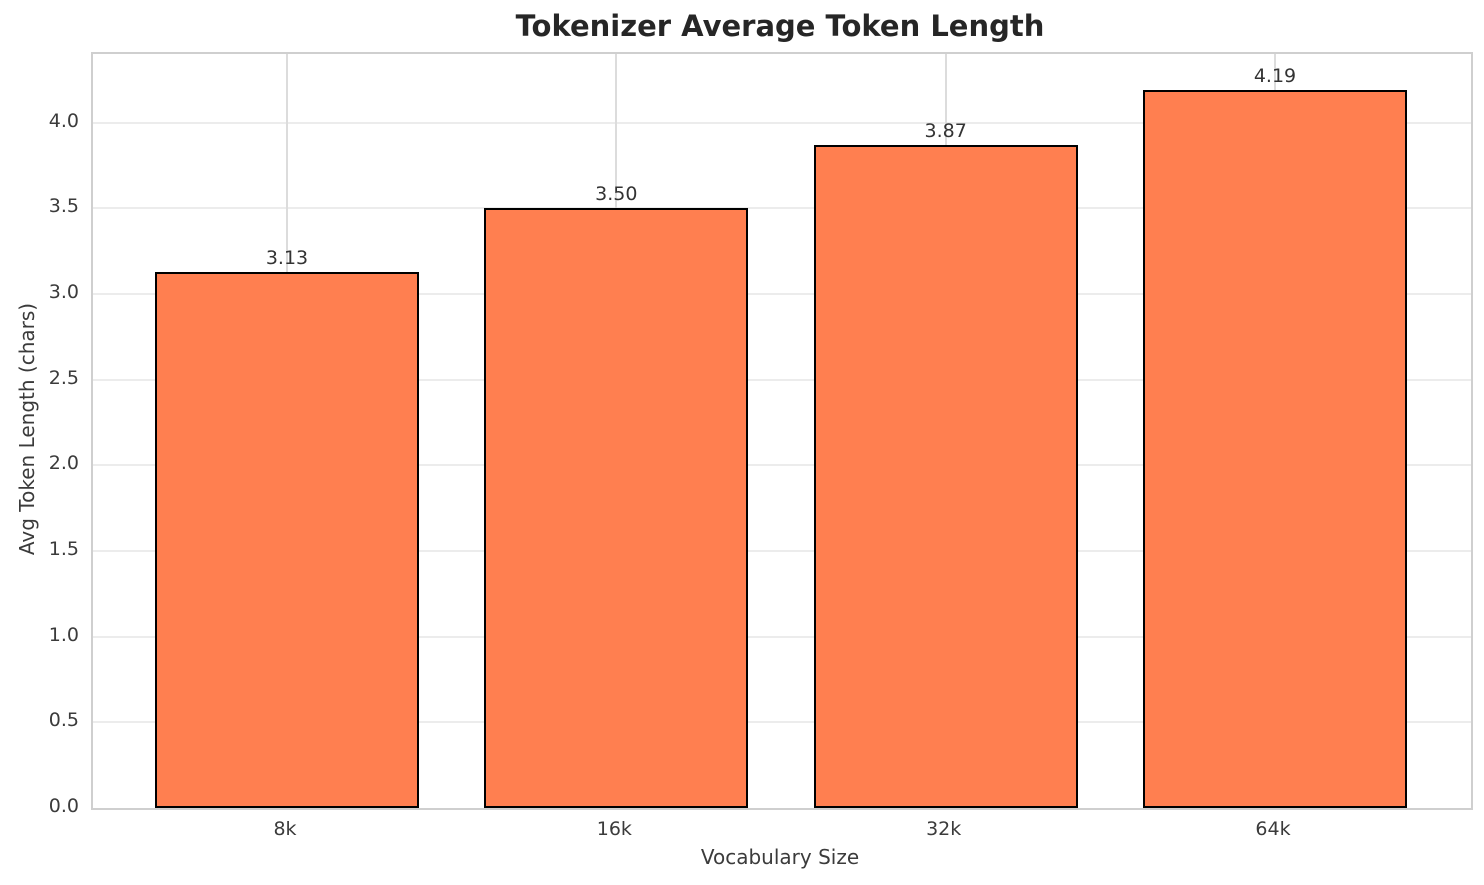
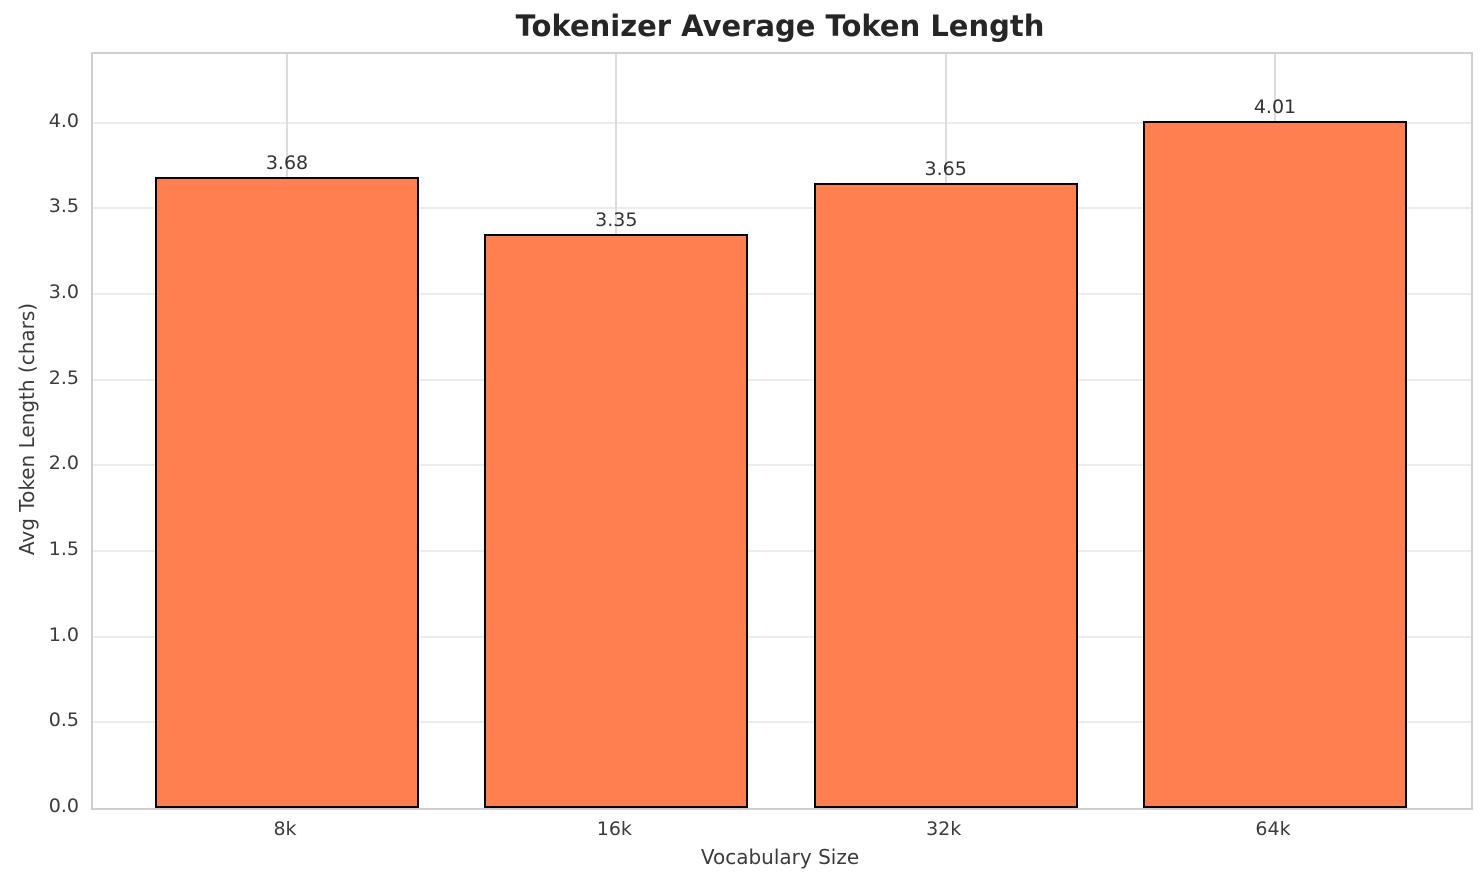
8k: 3.13 -> 3.68
16k: 3.50 -> 3.35
32k: 3.87 -> 3.65
64k: 4.19 -> 4.01
